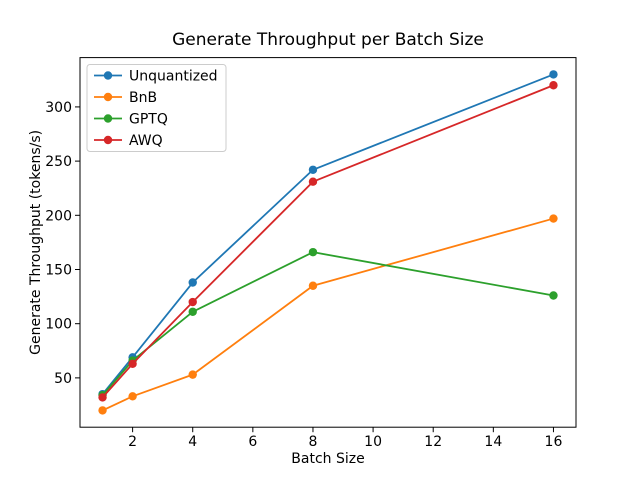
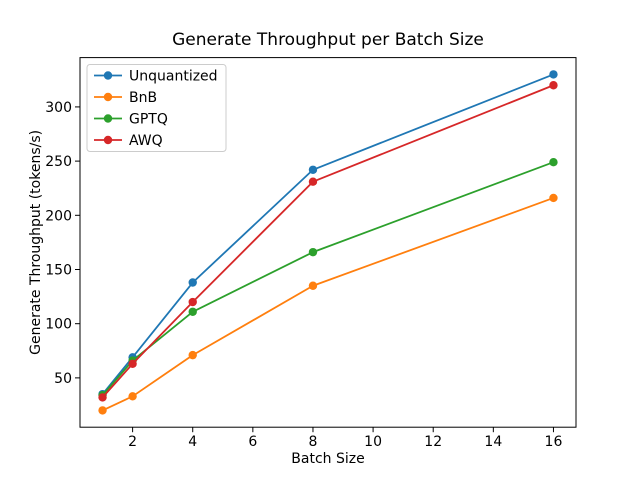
BnB/4: 53 -> 71
BnB/16: 197 -> 216
GPTQ/16: 126 -> 249
